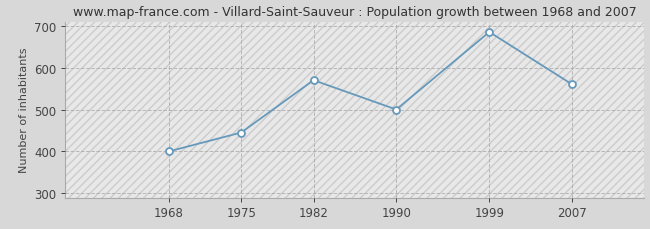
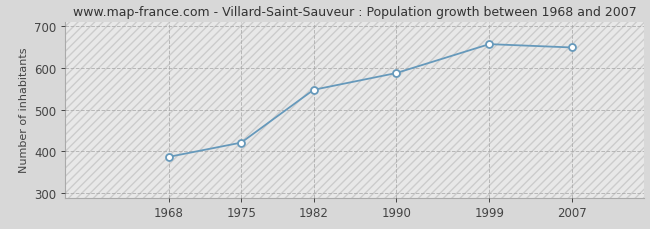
1968: 400 -> 387
1975: 445 -> 421
1982: 570 -> 547
1990: 500 -> 587
1999: 685 -> 656
2007: 560 -> 648
